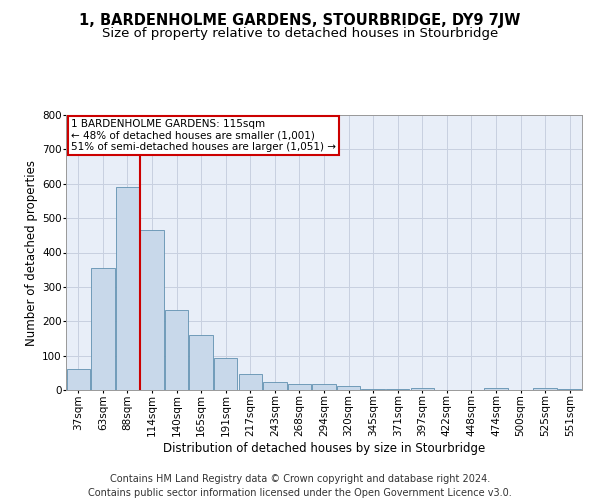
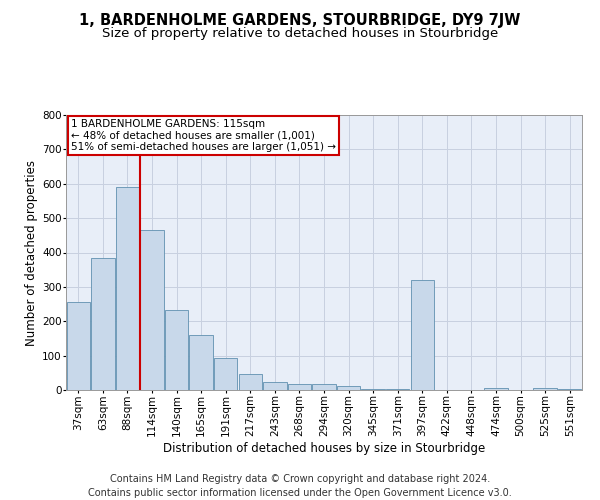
37sqm: 60 -> 255
63sqm: 355 -> 385
397sqm: 6 -> 320
